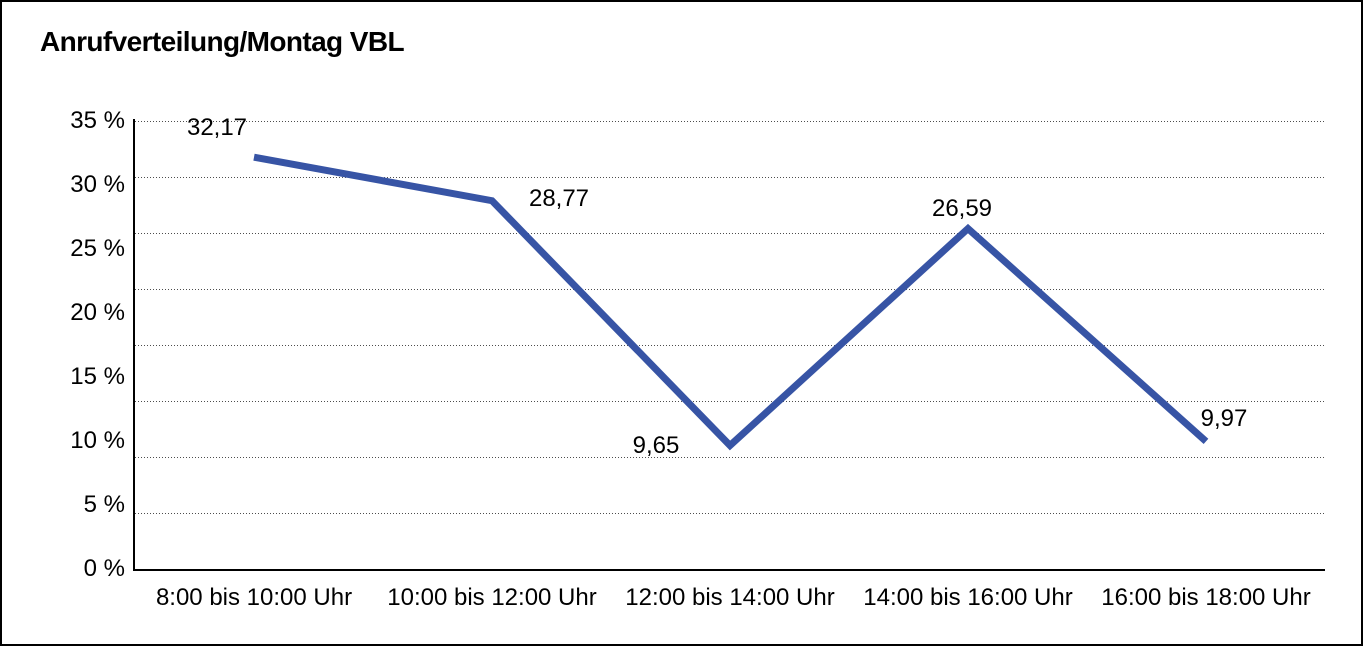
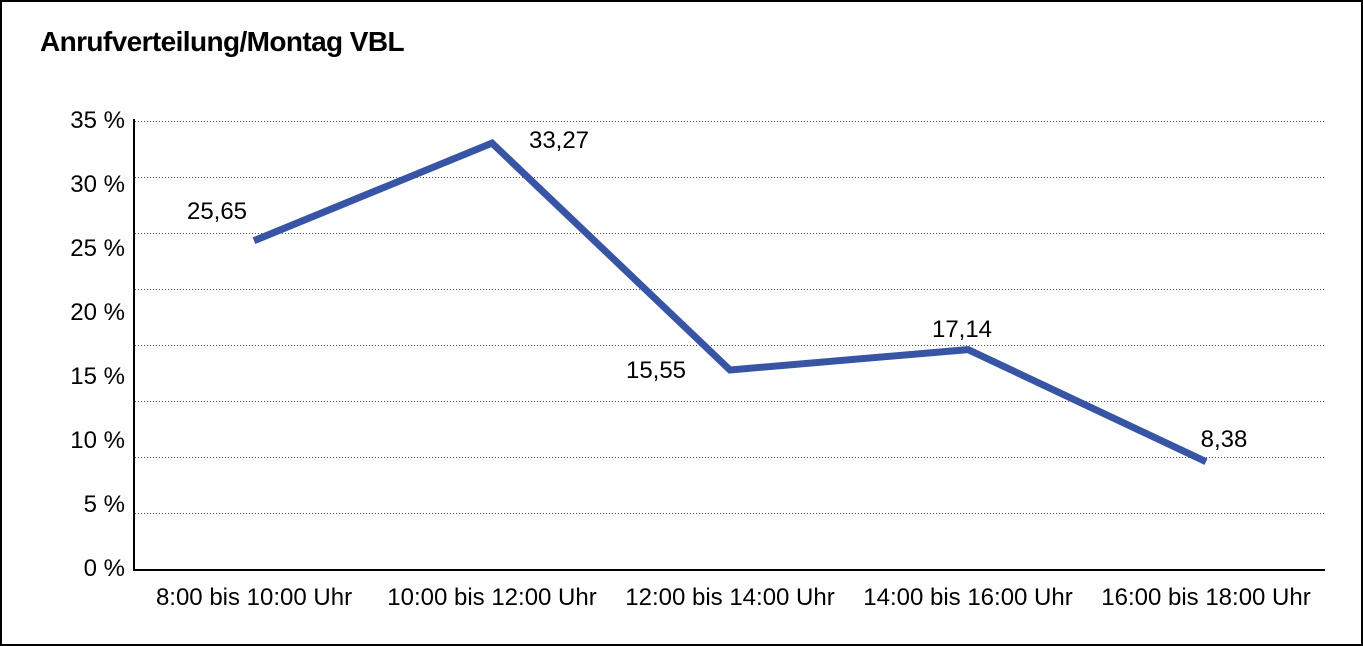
8:00 bis 10:00 Uhr: 32,17 -> 25,65
10:00 bis 12:00 Uhr: 28,77 -> 33,27
12:00 bis 14:00 Uhr: 9,65 -> 15,55
14:00 bis 16:00 Uhr: 26,59 -> 17,14
16:00 bis 18:00 Uhr: 9,97 -> 8,38
